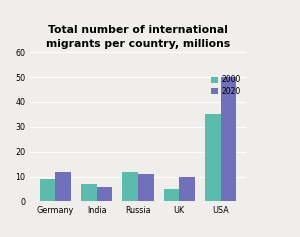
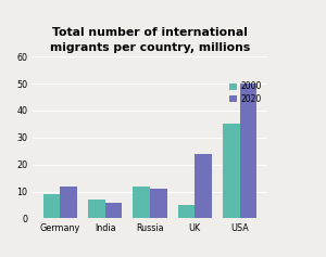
2020/UK: 10 -> 24
